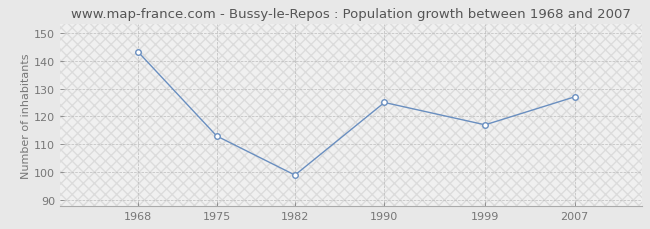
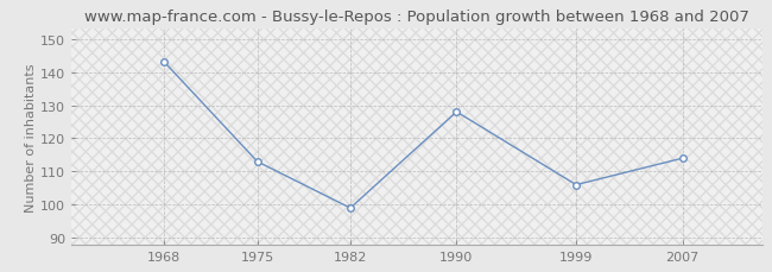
1990: 125 -> 128
1999: 117 -> 106
2007: 127 -> 114
